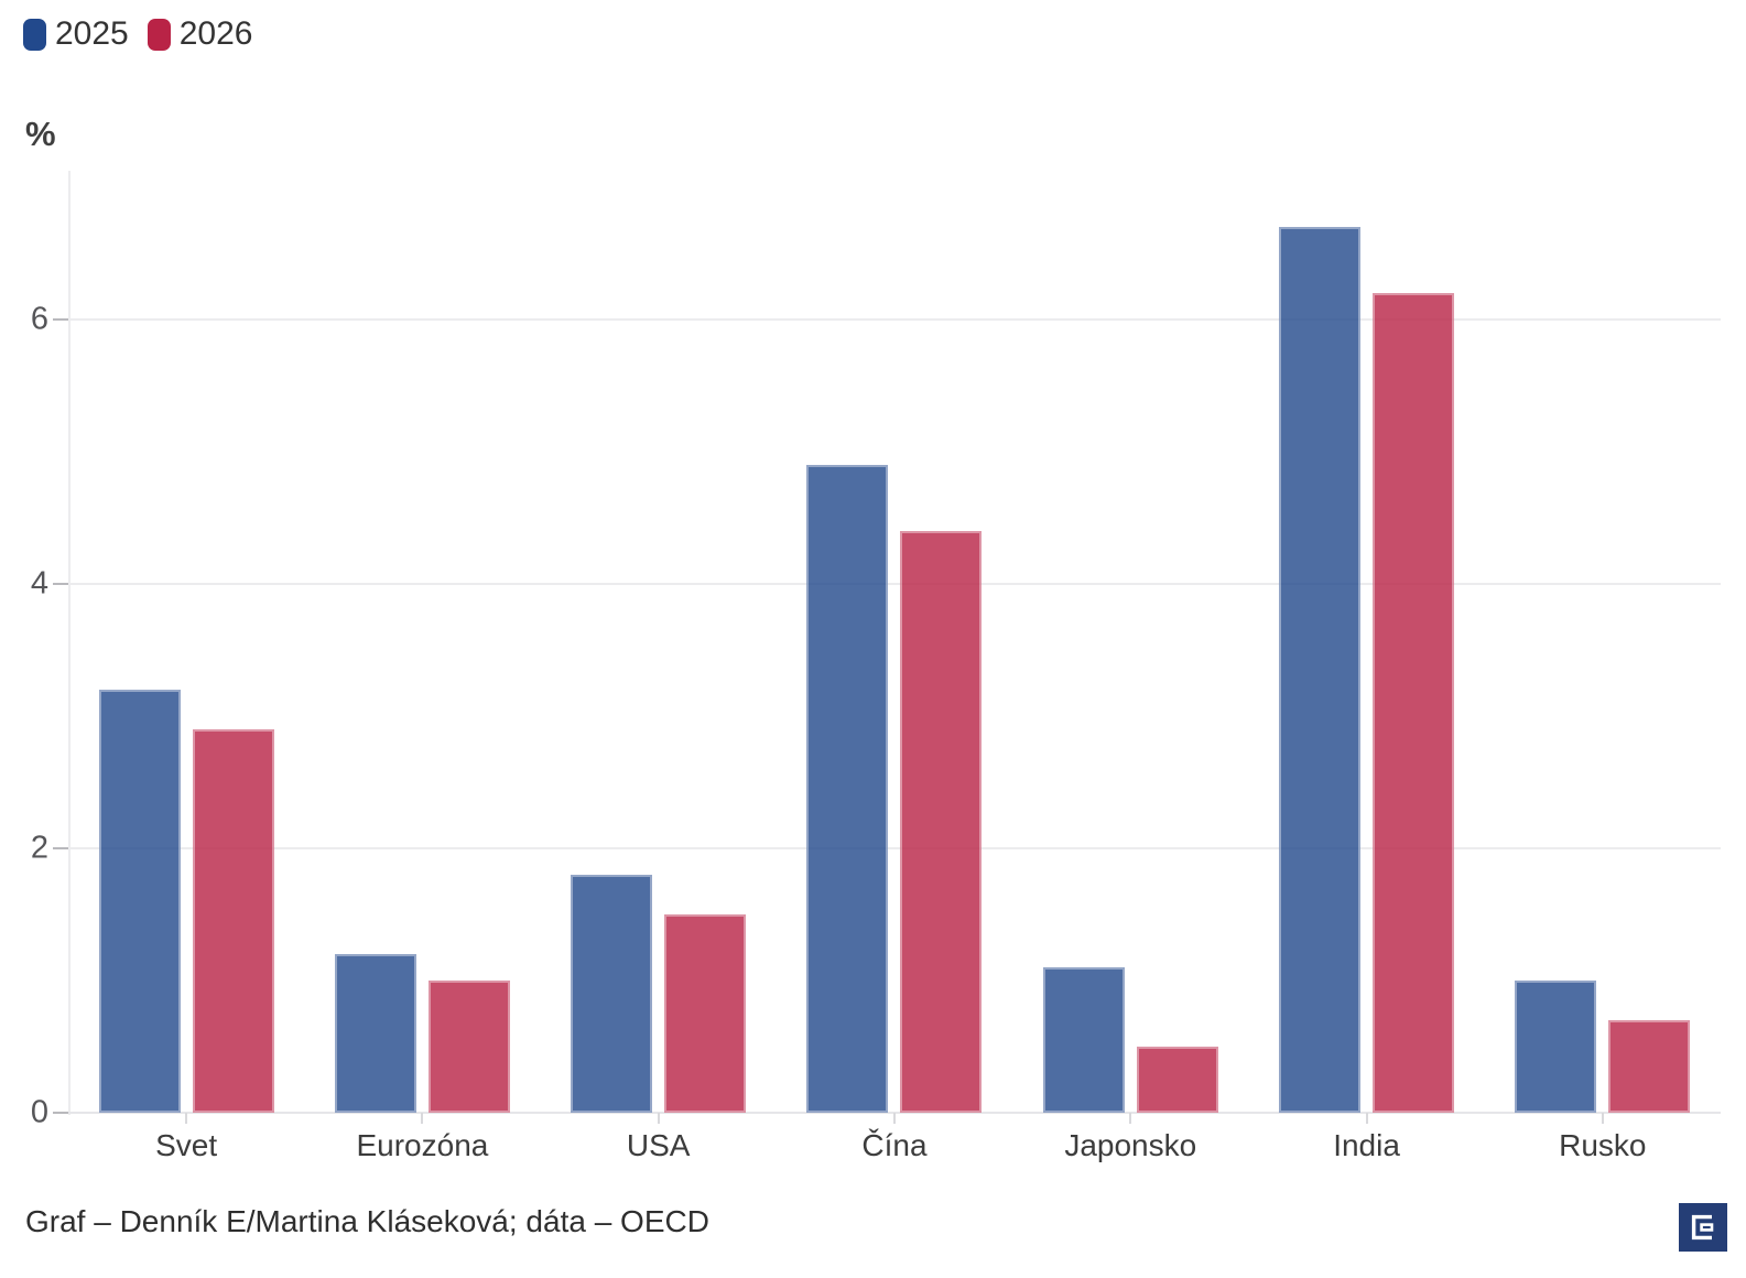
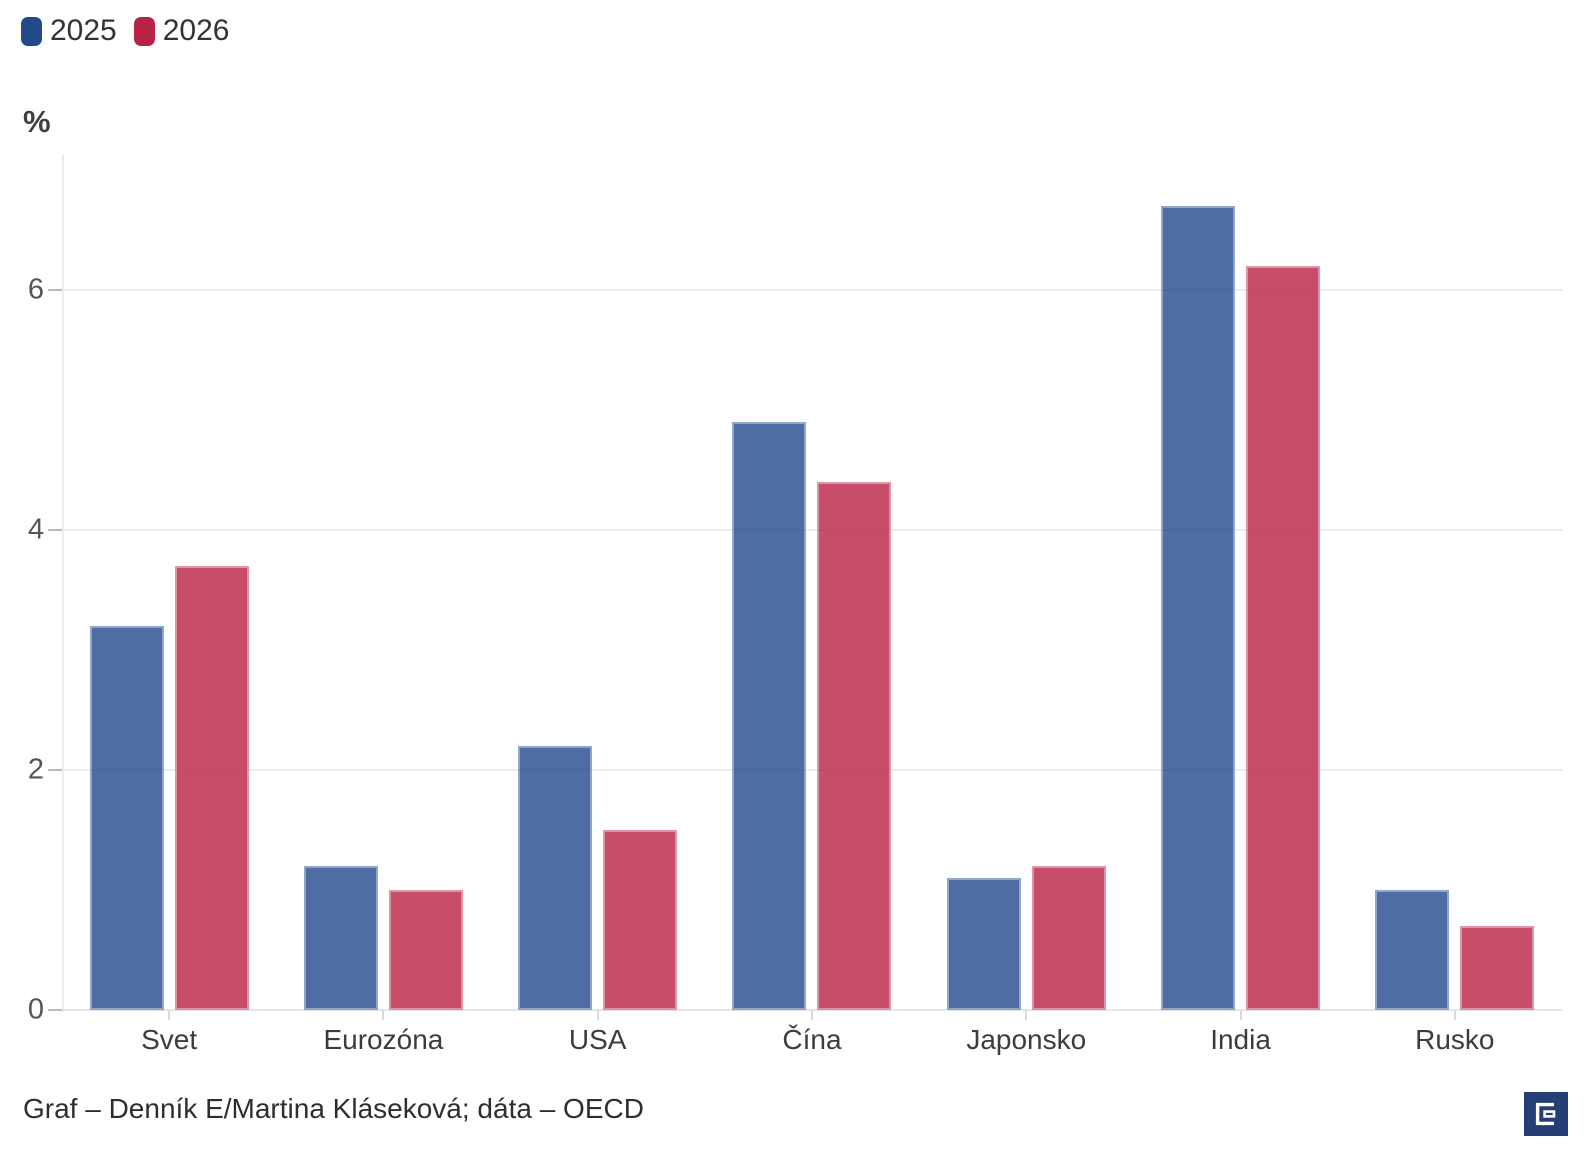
2026/Svet: 2.9 -> 3.7
2025/USA: 1.8 -> 2.2
2026/Japonsko: 0.5 -> 1.2
